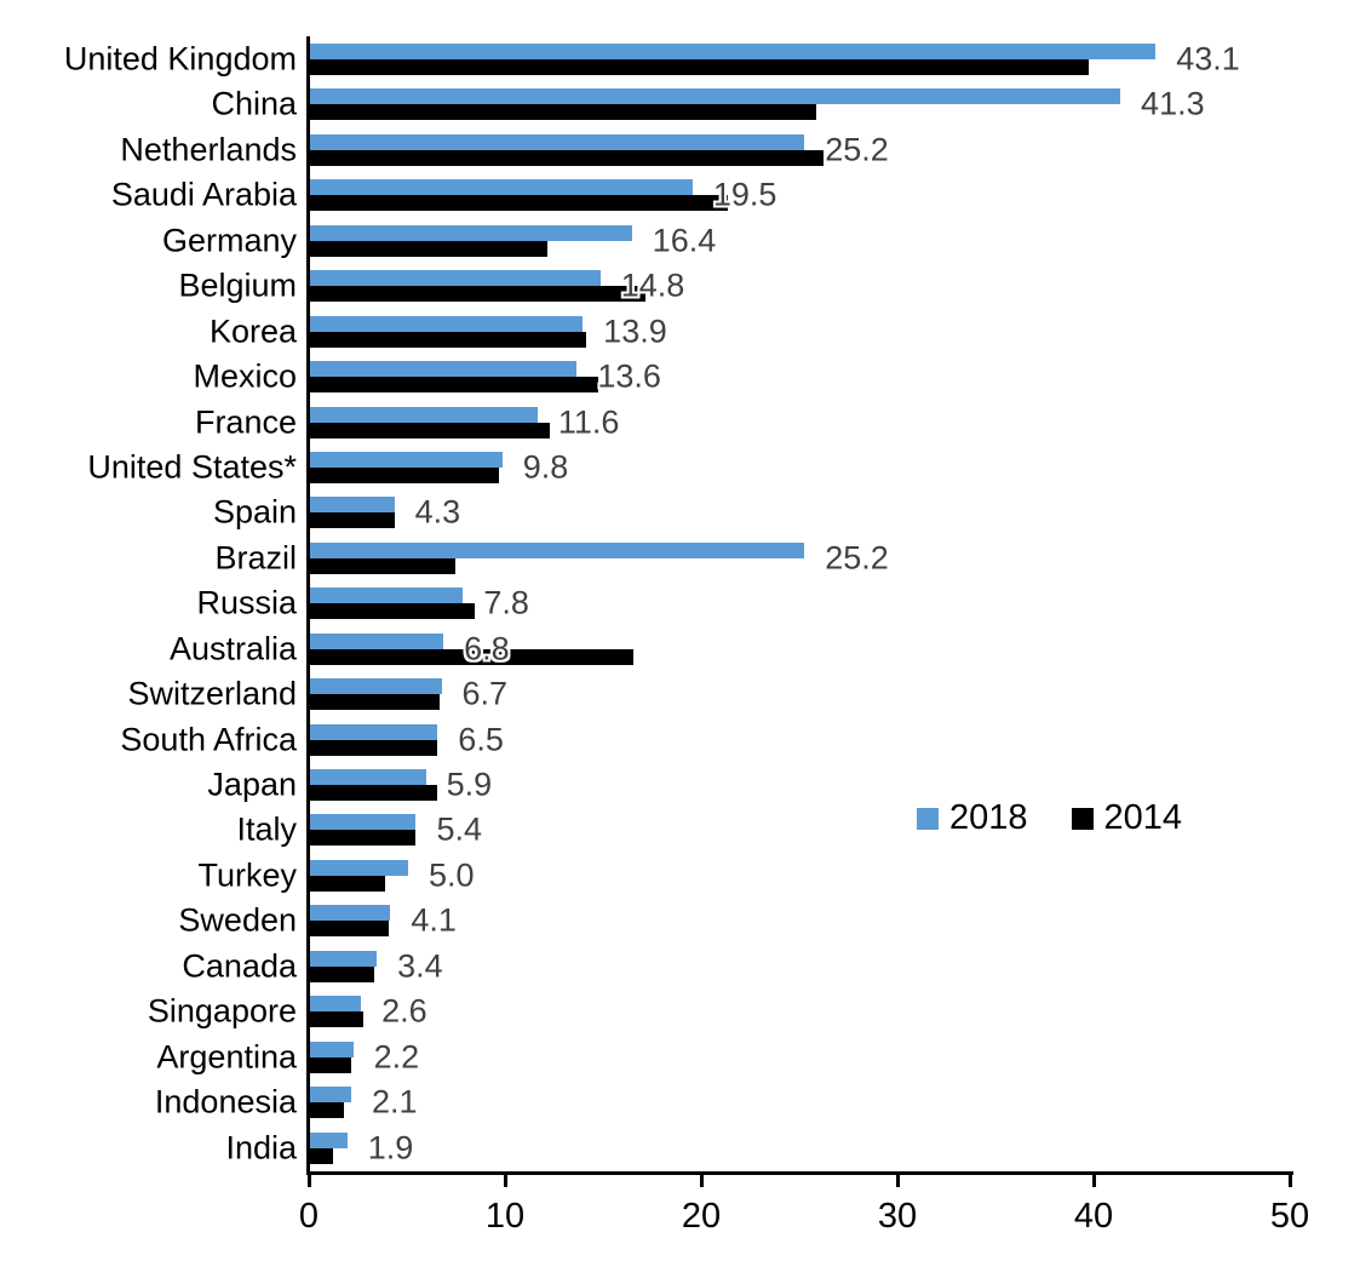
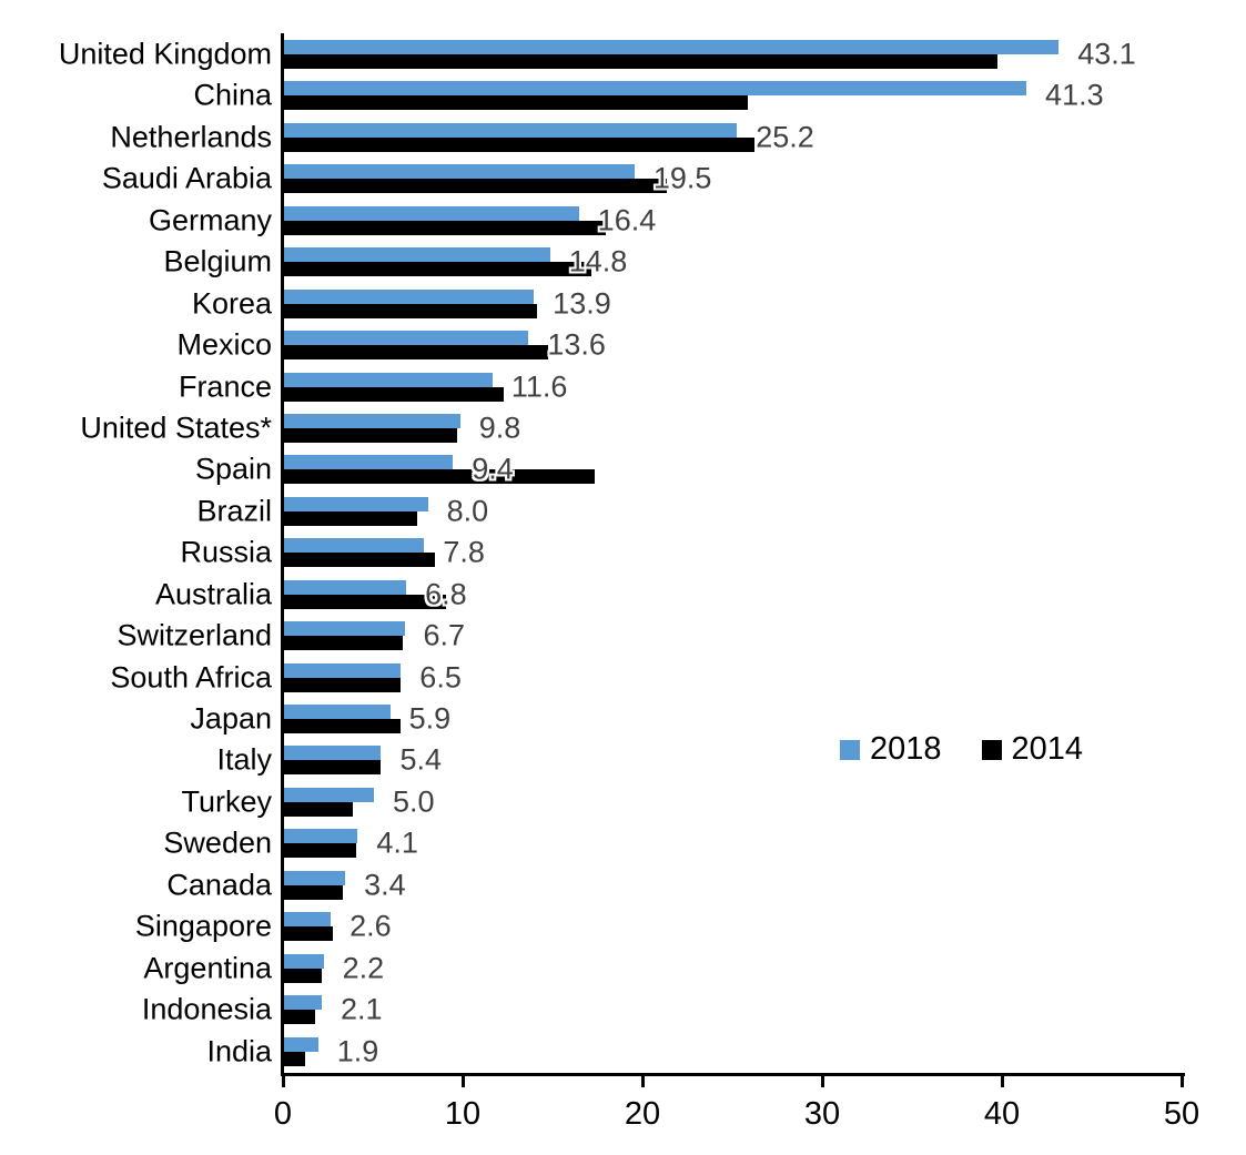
2014/Germany: 12.1 -> 17.9
2018/Spain: 4.3 -> 9.4
2014/Spain: 4.3 -> 17.3
2018/Brazil: 25.2 -> 8.0
2014/Australia: 16.5 -> 9.0
